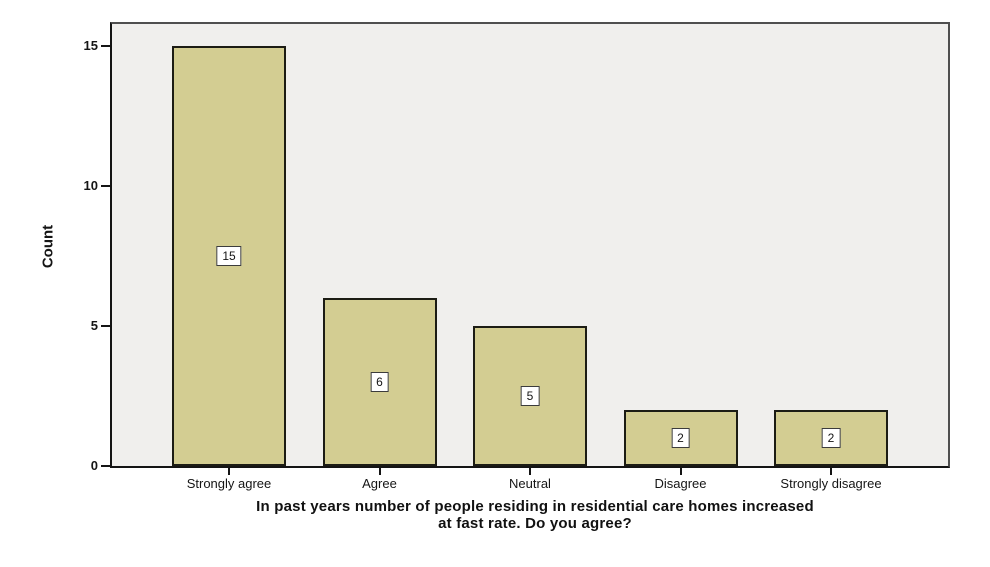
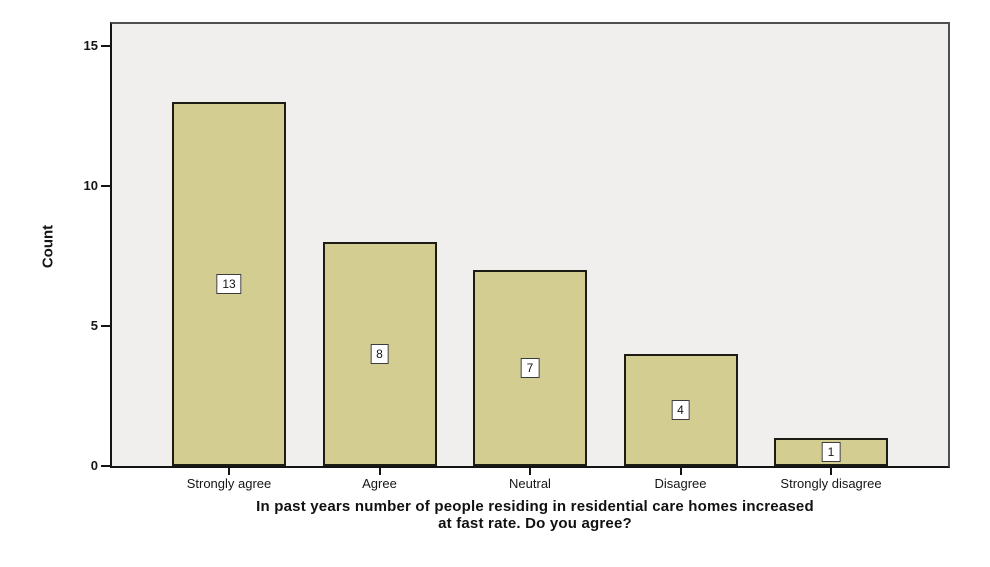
Strongly agree: 15 -> 13
Agree: 6 -> 8
Neutral: 5 -> 7
Disagree: 2 -> 4
Strongly disagree: 2 -> 1
